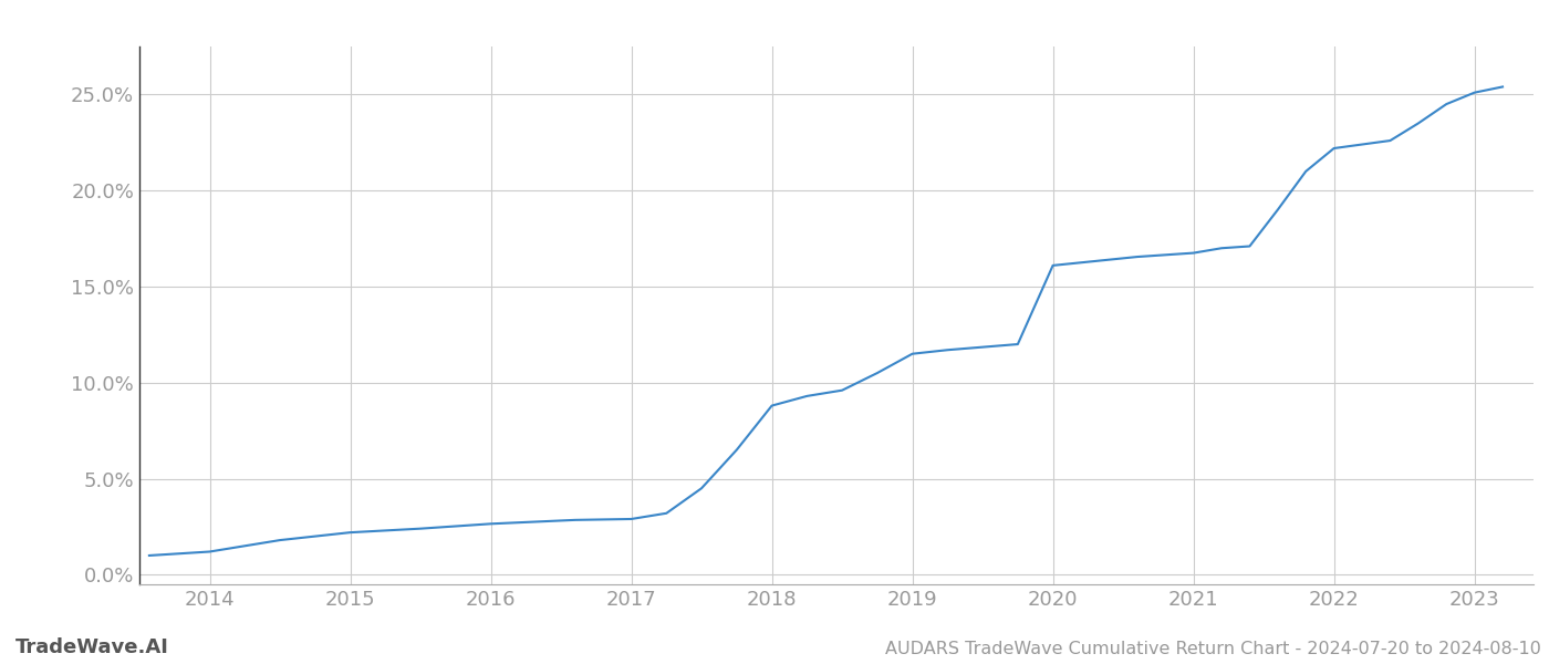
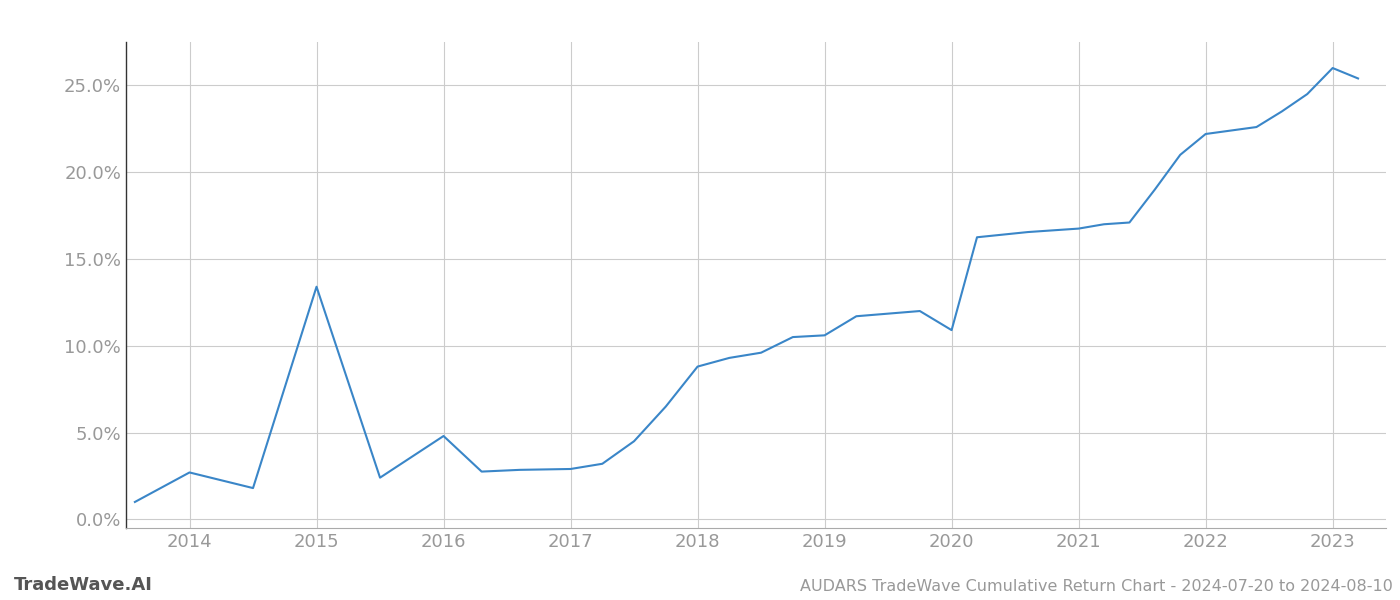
2014: 1.2% -> 2.7%
2015: 2.2% -> 13.4%
2016: 2.6% -> 4.8%
2019: 11.5% -> 10.6%
2020: 16.1% -> 10.9%
2023: 25.1% -> 26.0%
